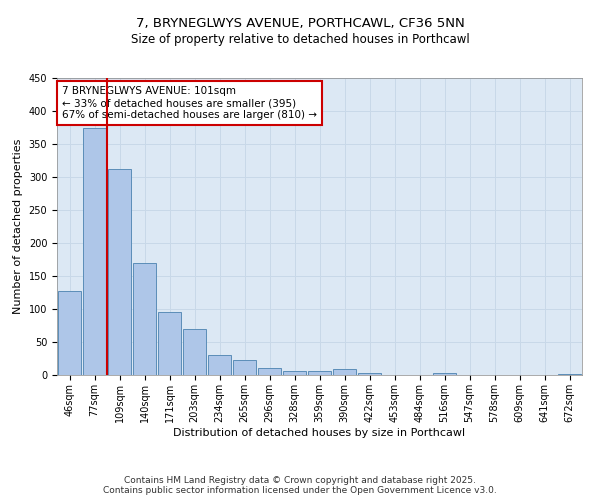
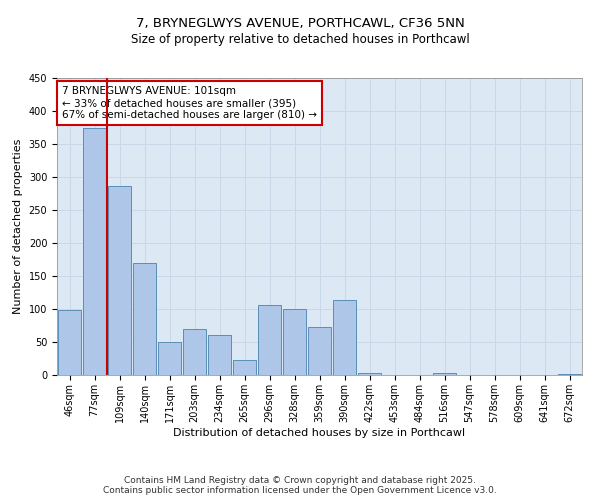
46sqm: 127 -> 98
109sqm: 311 -> 286
171sqm: 95 -> 50
234sqm: 30 -> 60
296sqm: 10 -> 106
328sqm: 6 -> 100
359sqm: 6 -> 72
390sqm: 9 -> 114
